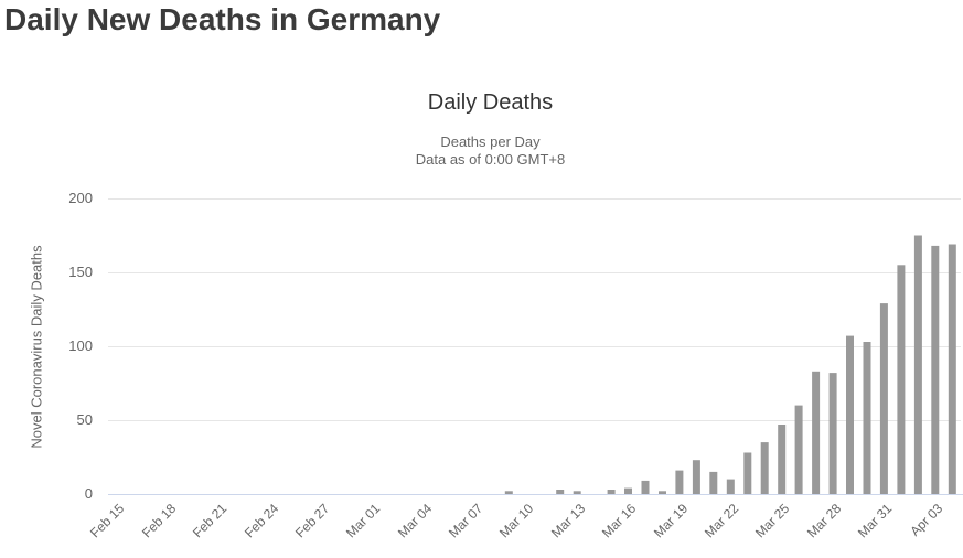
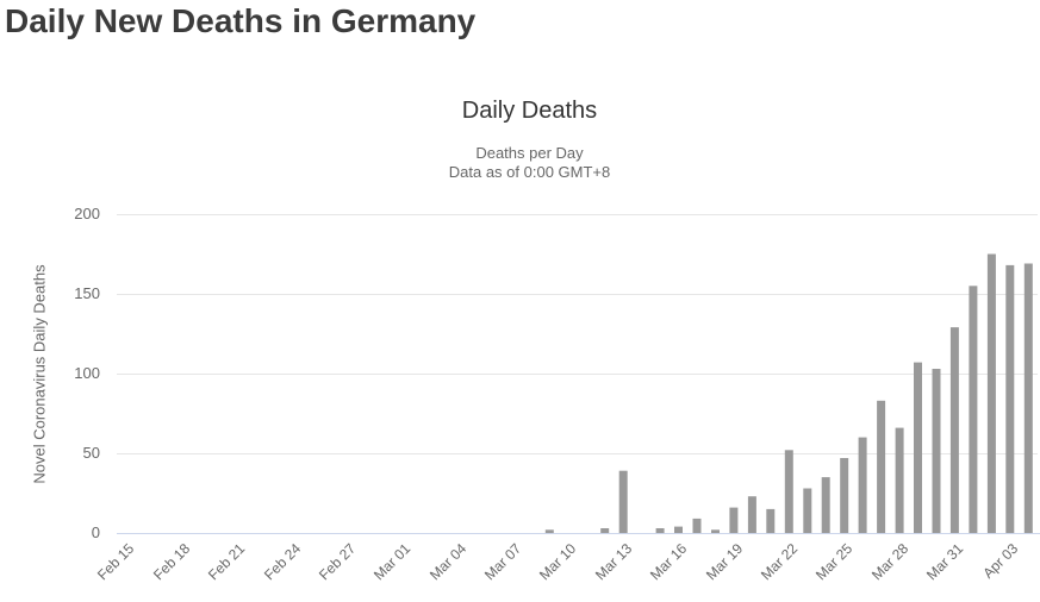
Mar 13: 2 -> 39
Mar 22: 10 -> 52
Mar 28: 82 -> 66
